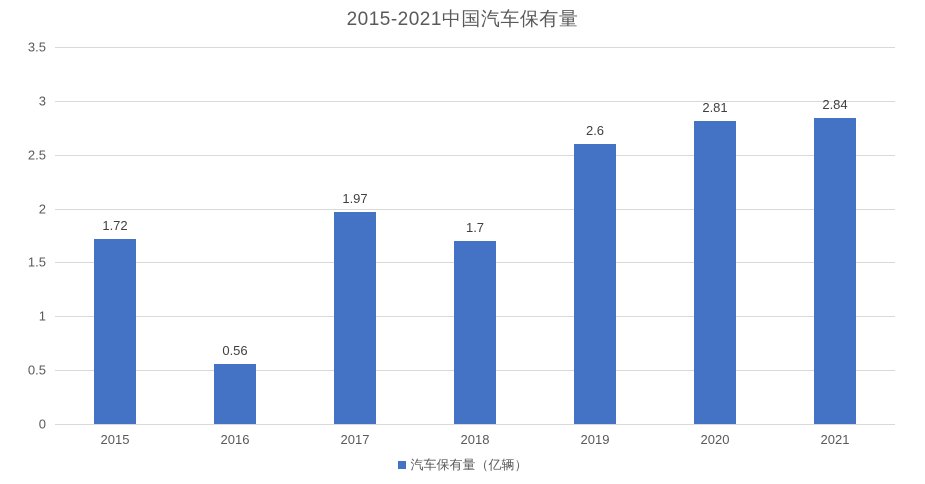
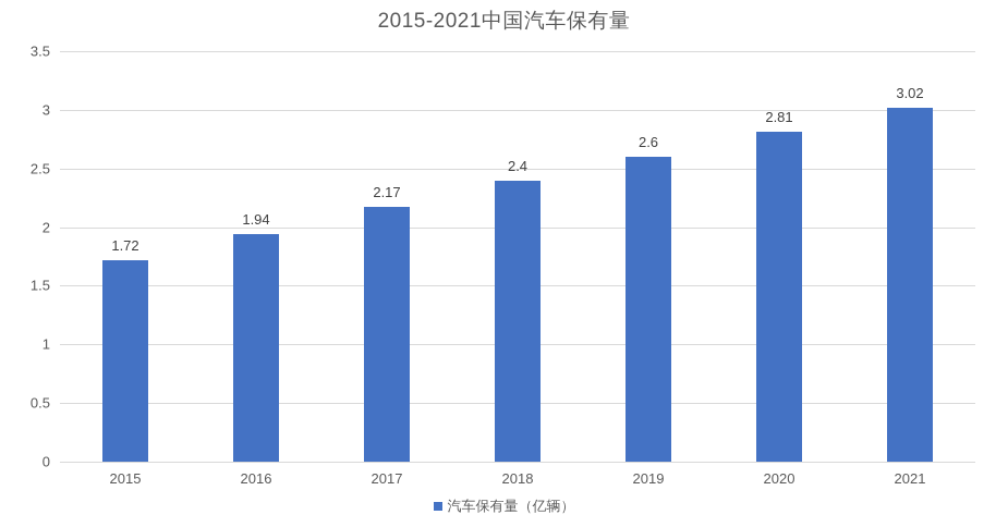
2016: 0.56 -> 1.94
2017: 1.97 -> 2.17
2018: 1.7 -> 2.4
2021: 2.84 -> 3.02
